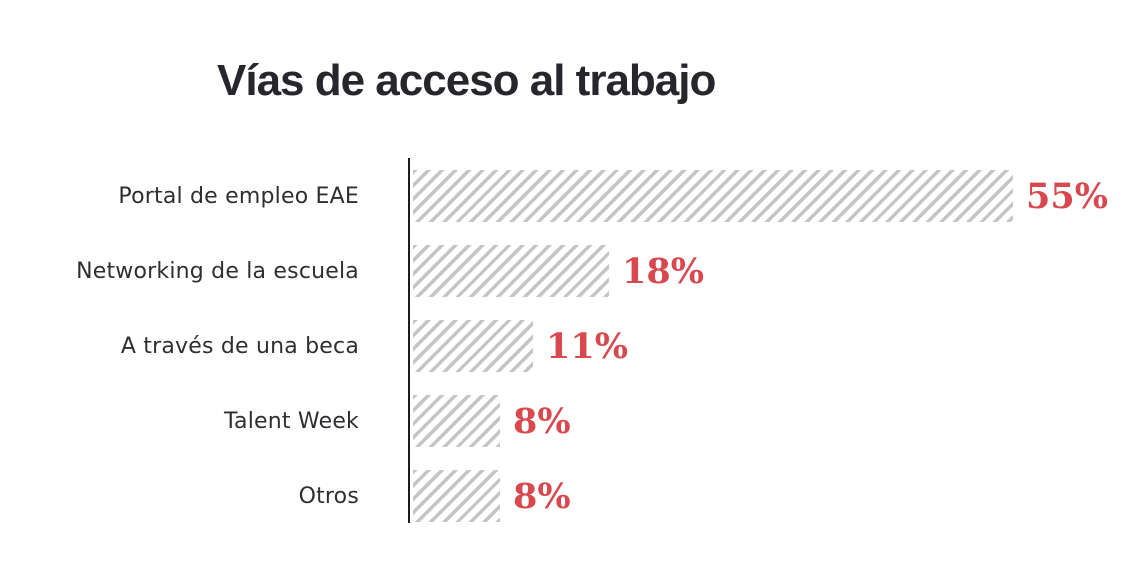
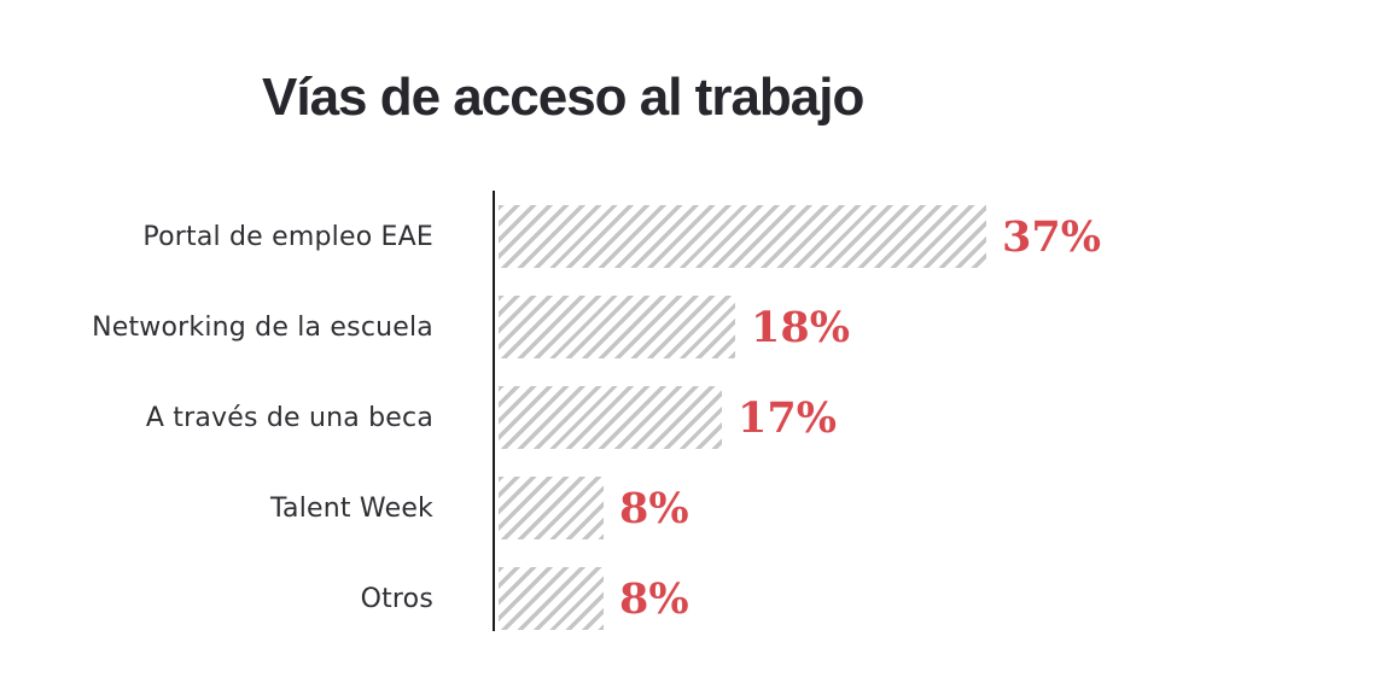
Portal de empleo EAE: 55% -> 37%
A través de una beca: 11% -> 17%
